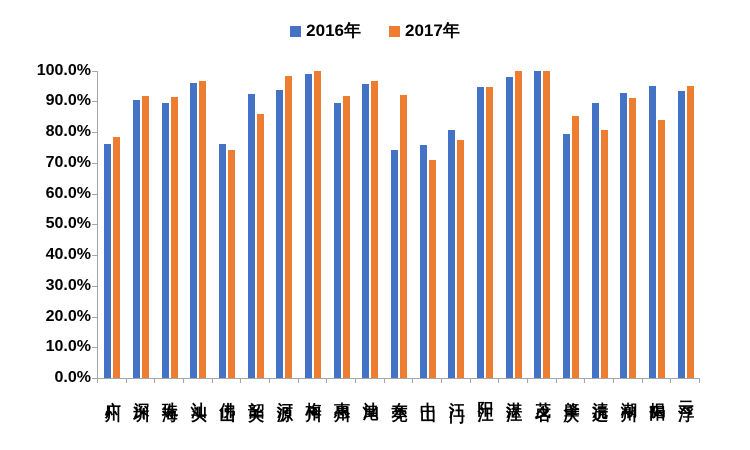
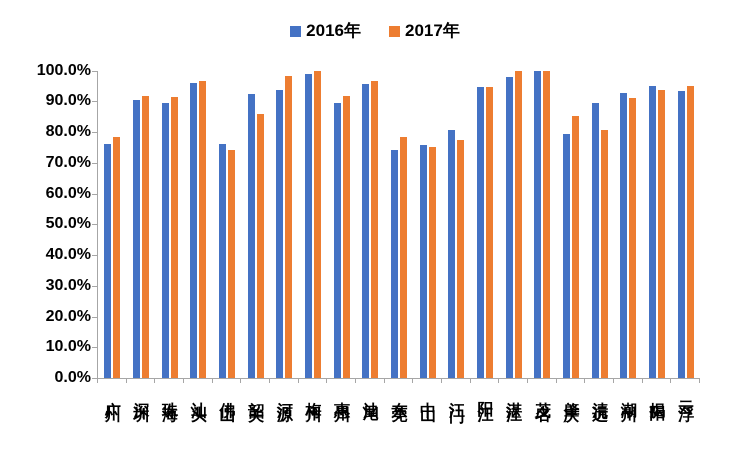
2017年/东莞: 92% -> 78%
2017年/中山: 71% -> 75%
2017年/揭阳: 84% -> 94%
